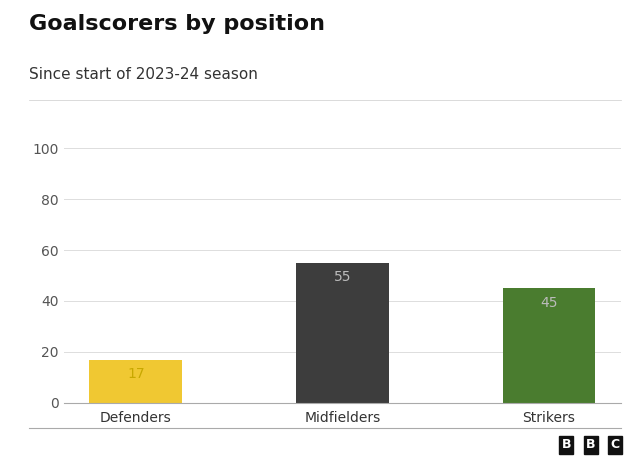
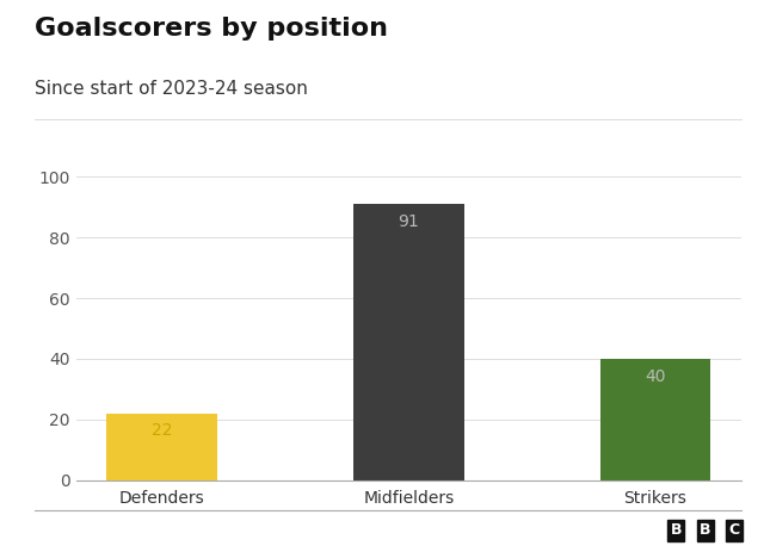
Defenders: 17 -> 22
Midfielders: 55 -> 91
Strikers: 45 -> 40
